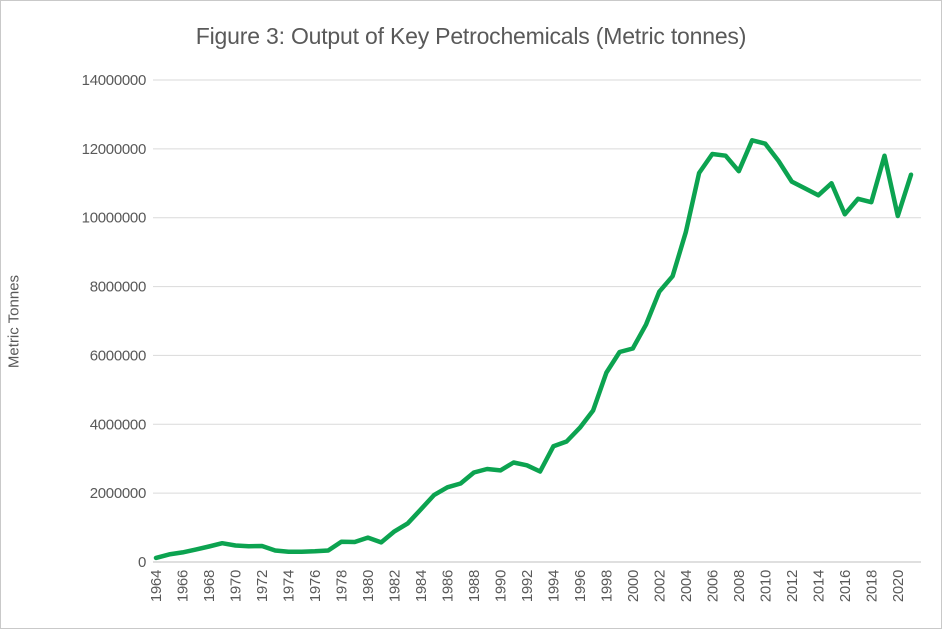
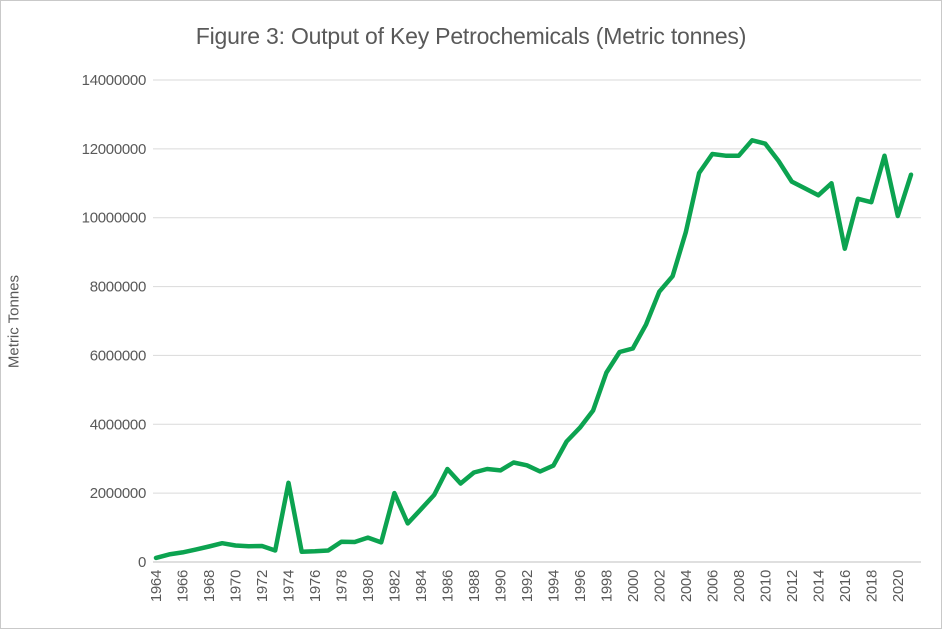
1974: 300000 -> 2300000
1982: 900000 -> 2000000
1986: 2200000 -> 2700000
1994: 3400000 -> 2800000
2008: 11400000 -> 11800000
2016: 10100000 -> 9100000
